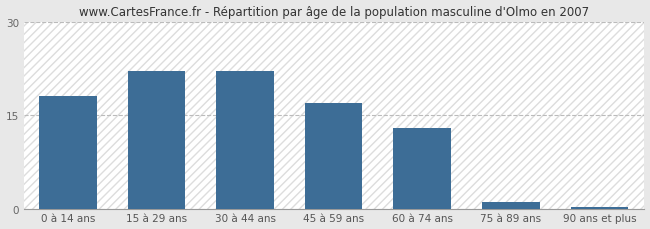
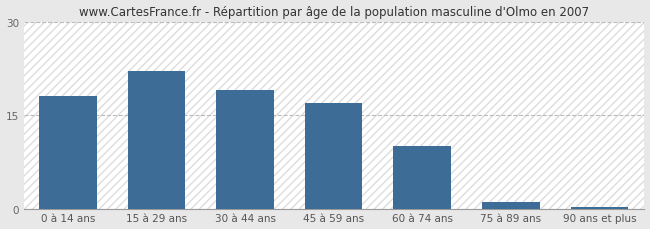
30 à 44 ans: 22.0 -> 19.0
60 à 74 ans: 13.0 -> 10.0
